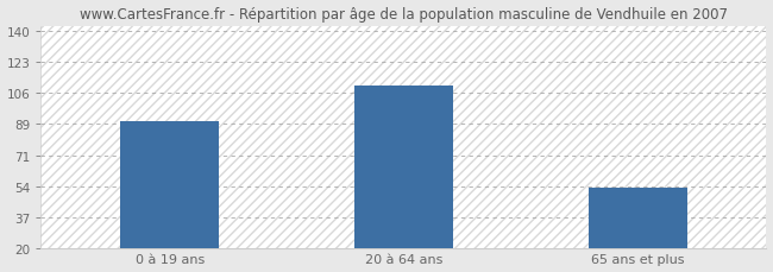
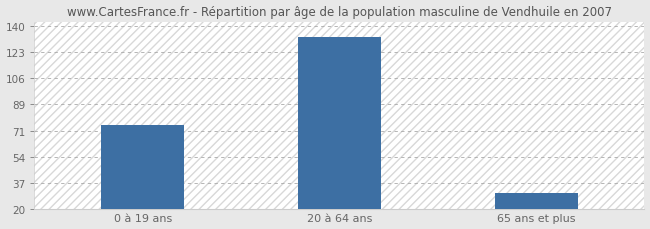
0 à 19 ans: 90 -> 75
20 à 64 ans: 110 -> 133
65 ans et plus: 53 -> 30
